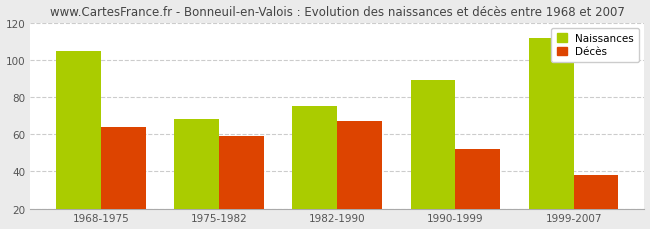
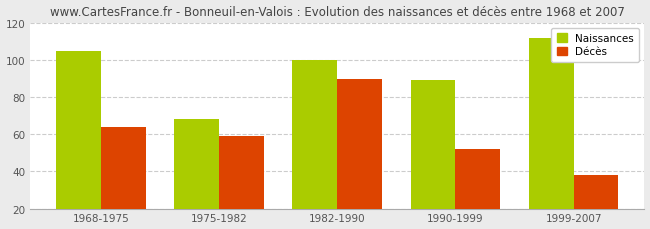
Naissances/1982-1990: 75 -> 100
Décès/1982-1990: 67 -> 90
